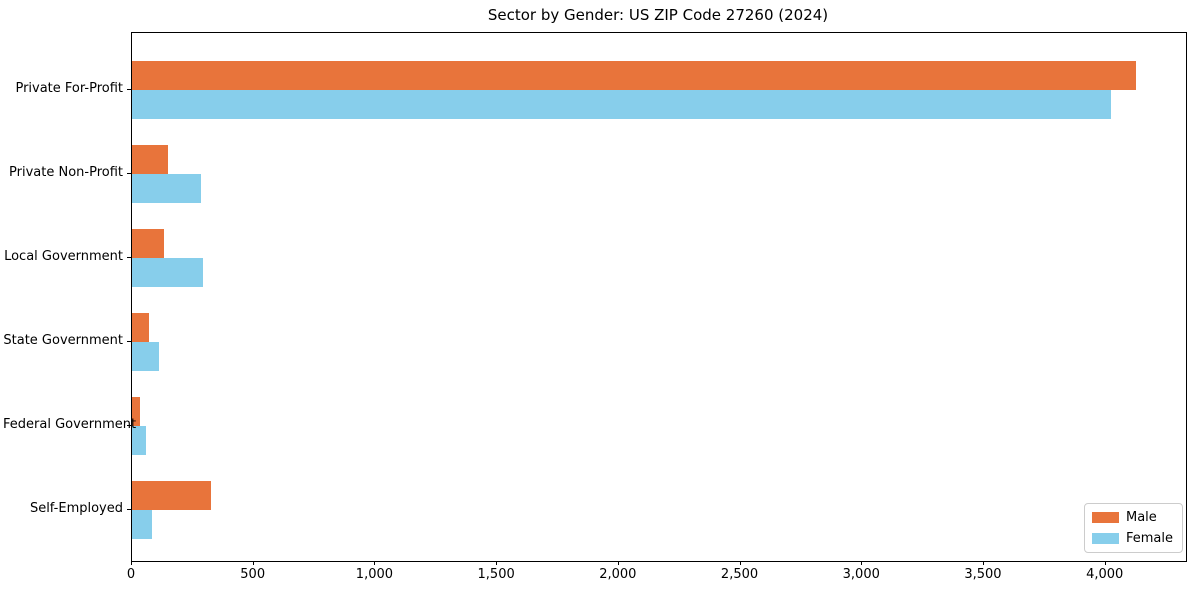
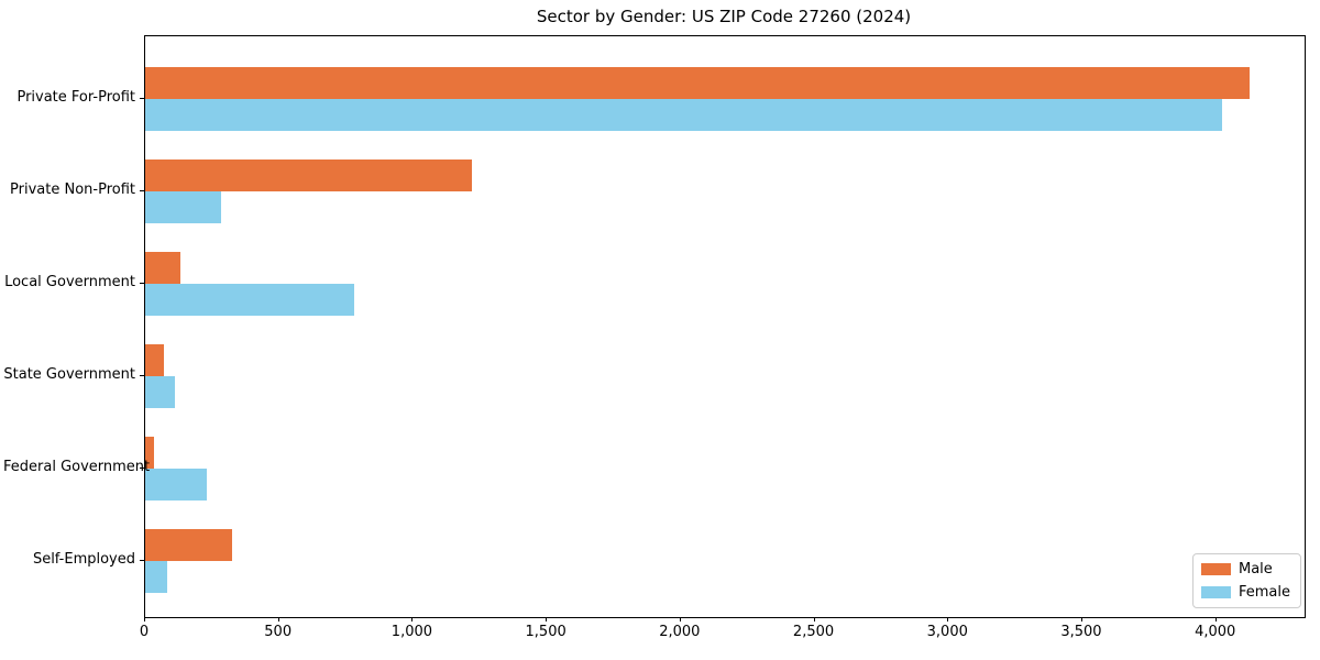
Male/Private Non-Profit: 150 -> 1220
Female/Local Government: 290 -> 780
Female/Federal Government: 60 -> 230
